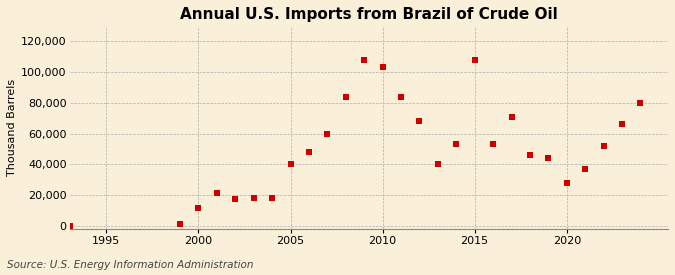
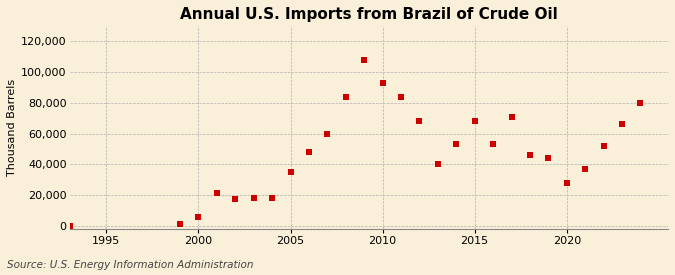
2000: 12,000 -> 6,000
2005: 40,000 -> 35,000
2010: 103,000 -> 93,000
2015: 108,000 -> 68,000
